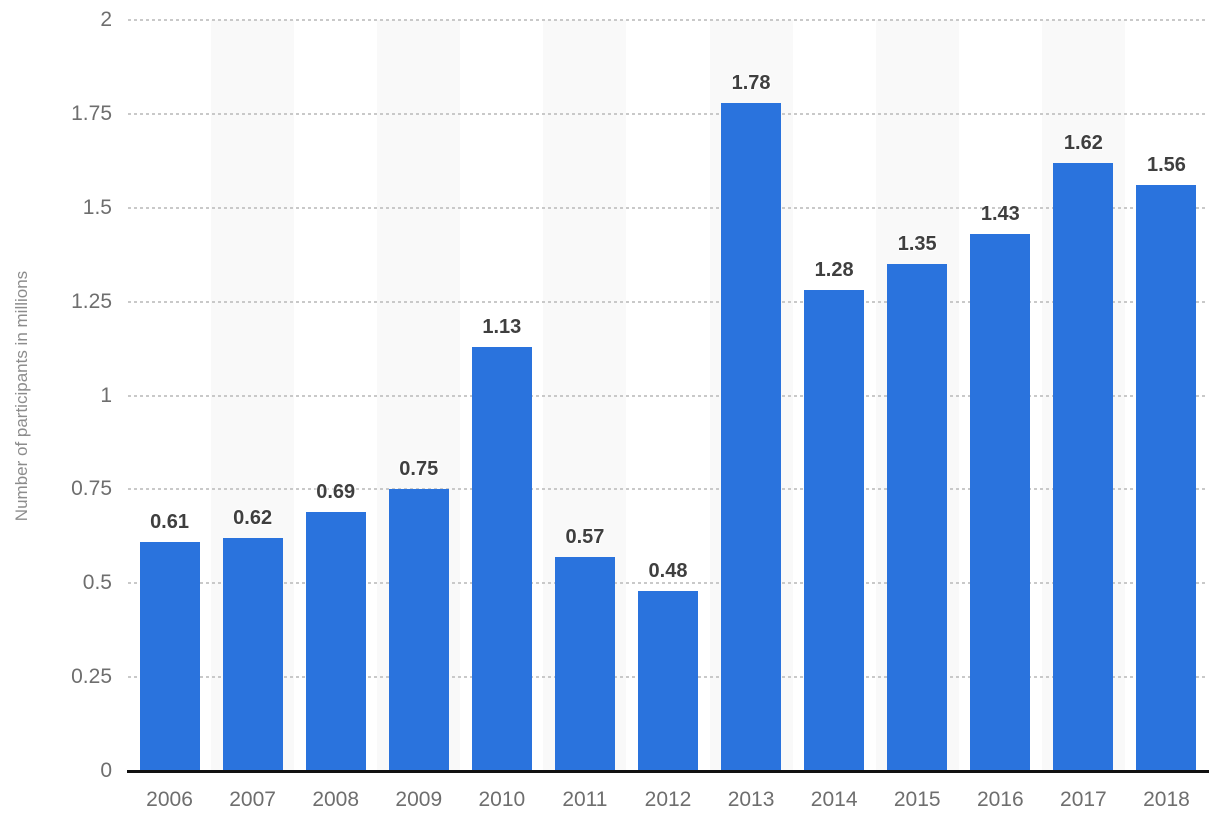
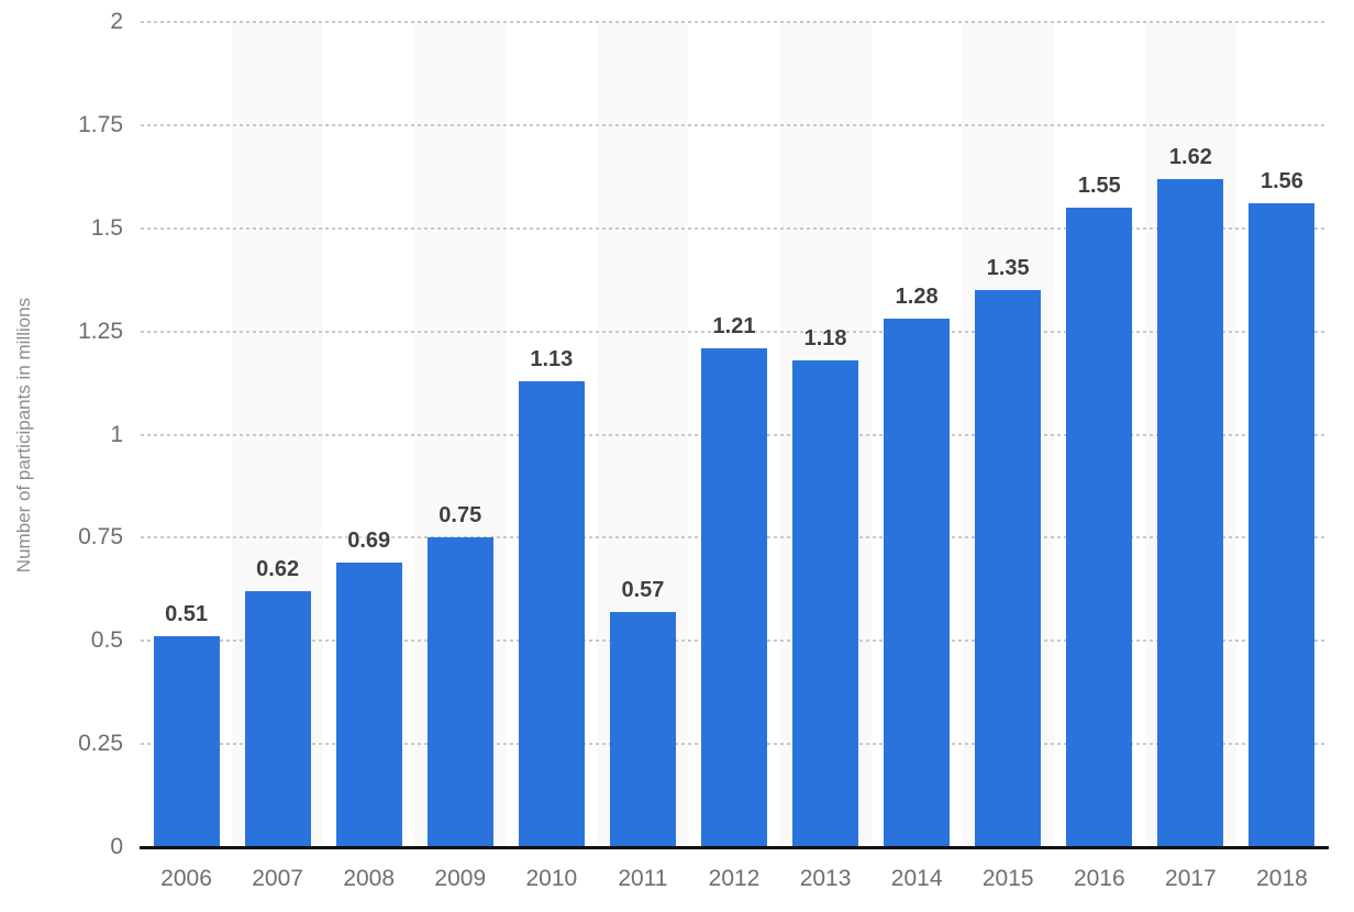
2006: 0.61 -> 0.51
2012: 0.48 -> 1.21
2013: 1.78 -> 1.18
2016: 1.43 -> 1.55
